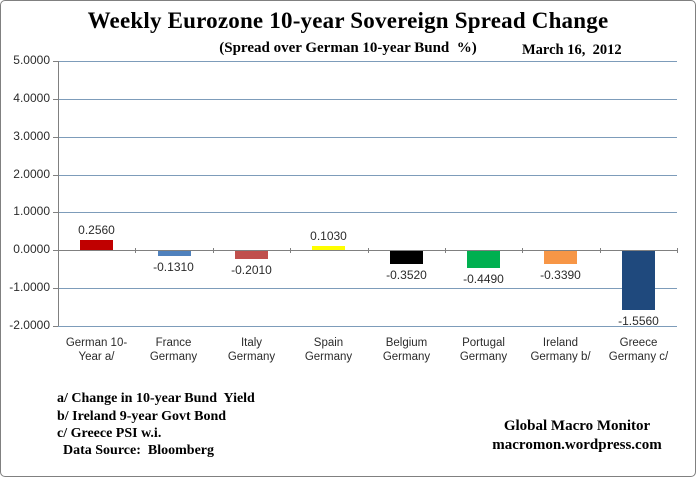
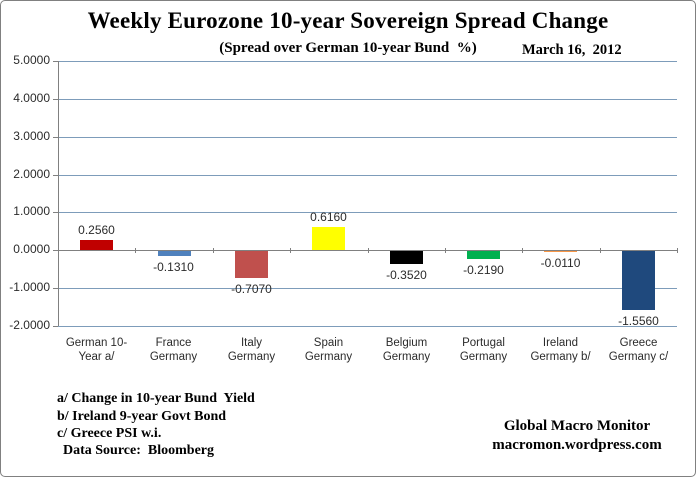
Italy Germany: -0.2010 -> -0.7070
Spain Germany: 0.1030 -> 0.6160
Portugal Germany: -0.4490 -> -0.2190
Ireland Germany b/: -0.3390 -> -0.0110
